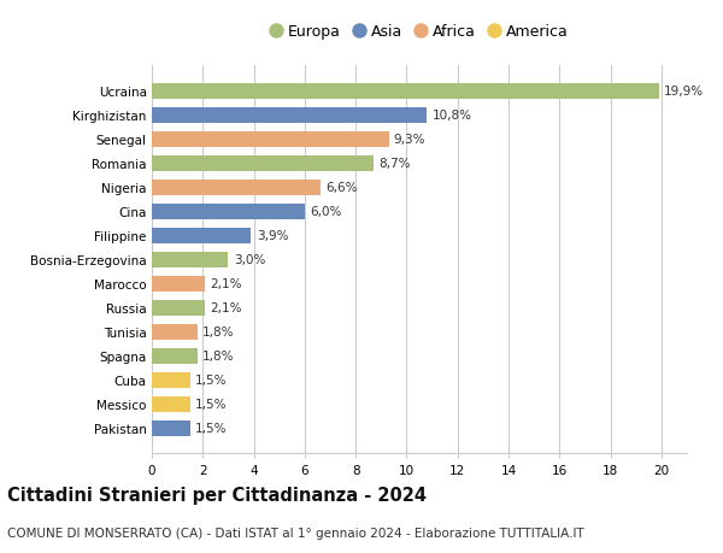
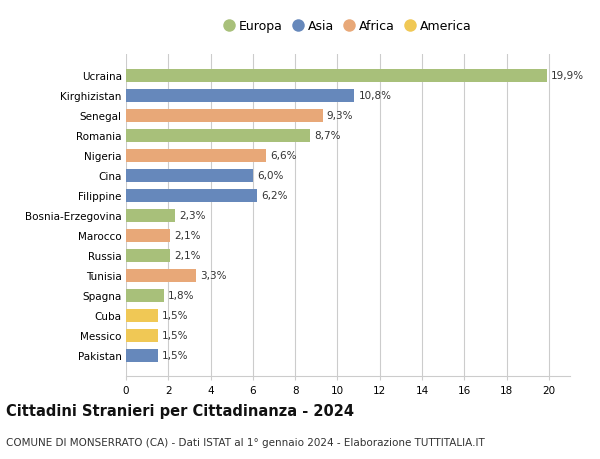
Filippine: 3,9% -> 6,2%
Bosnia-Erzegovina: 3,0% -> 2,3%
Tunisia: 1,8% -> 3,3%
